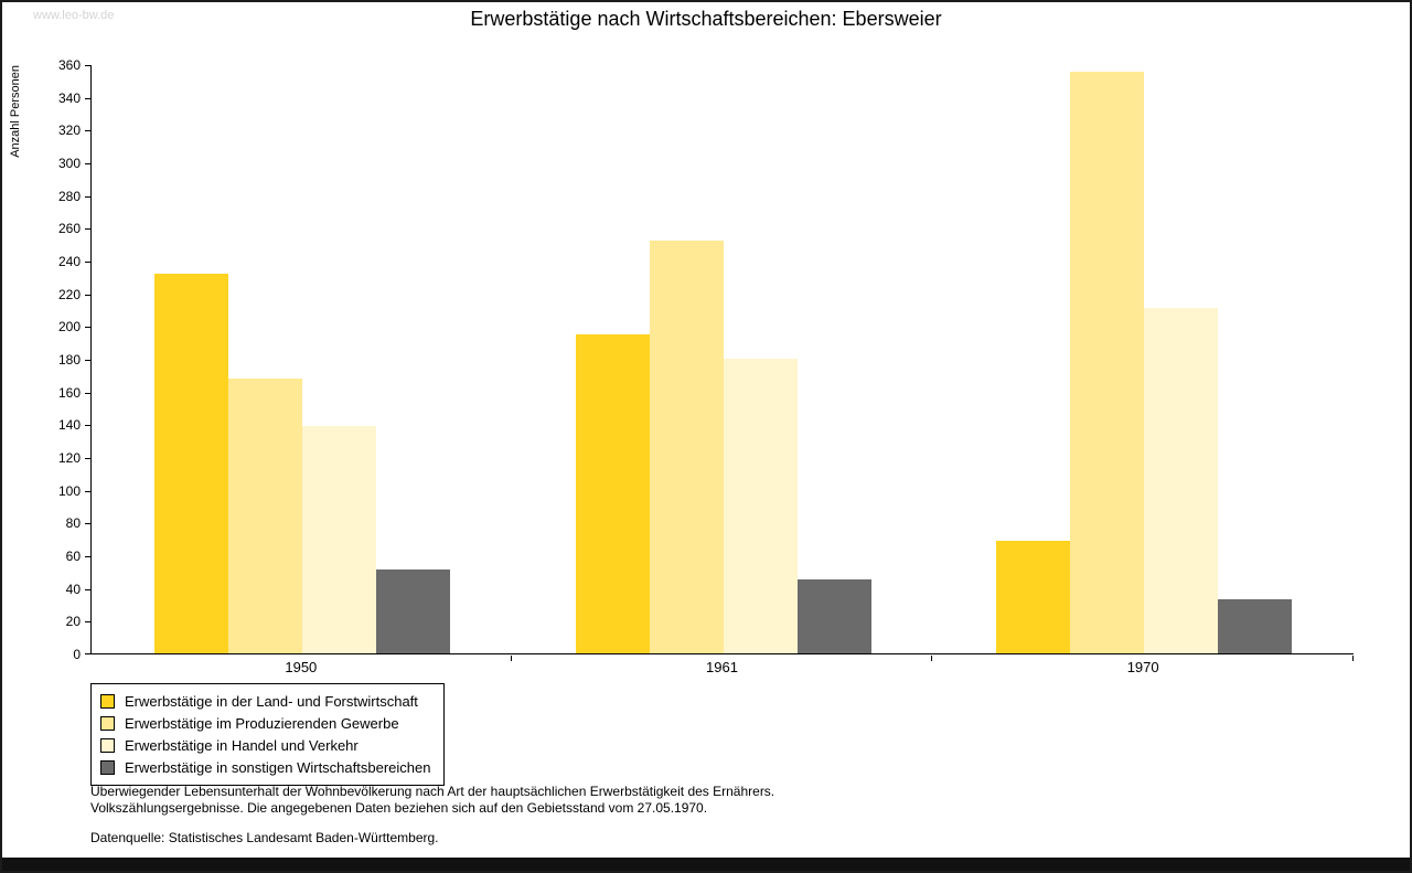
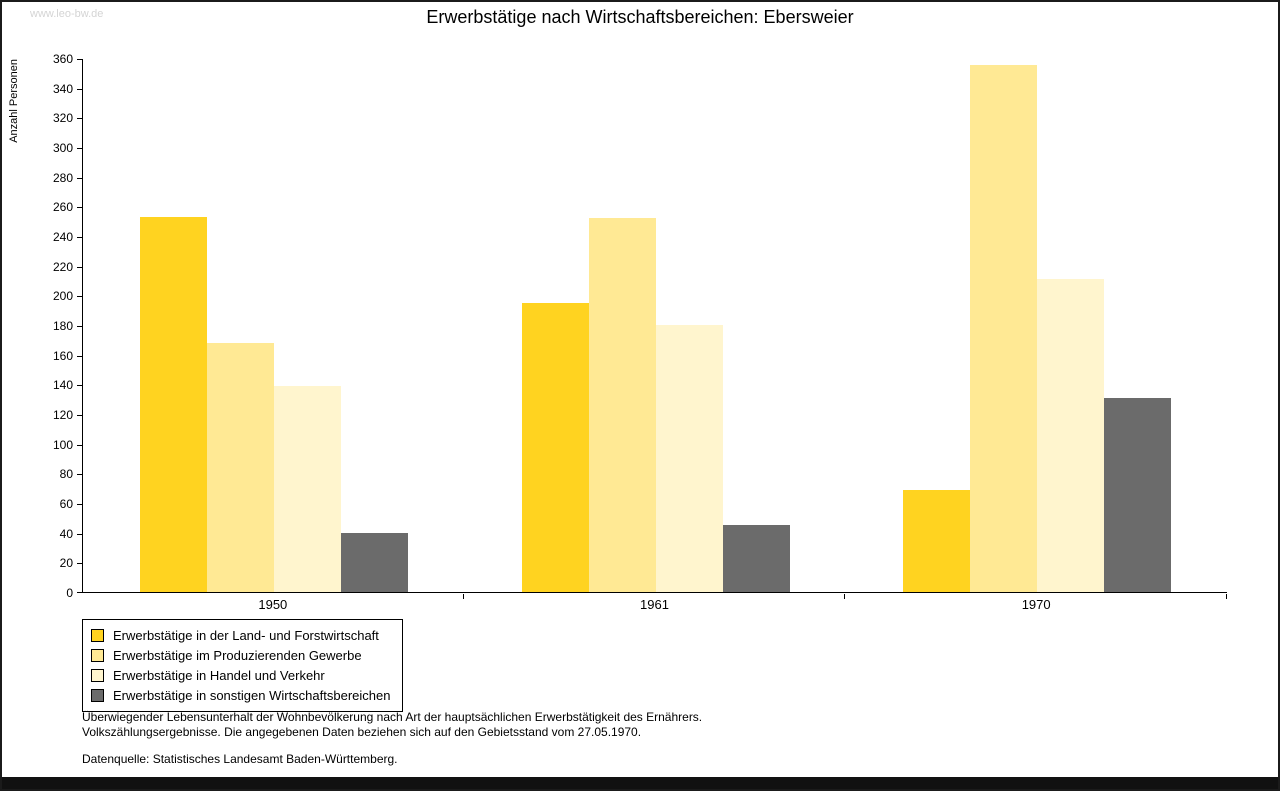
Erwerbstätige in der Land- und Forstwirtschaft/1950: 232 -> 253
Erwerbstätige in sonstigen Wirtschaftsbereichen/1950: 51 -> 40
Erwerbstätige in sonstigen Wirtschaftsbereichen/1970: 33 -> 131
